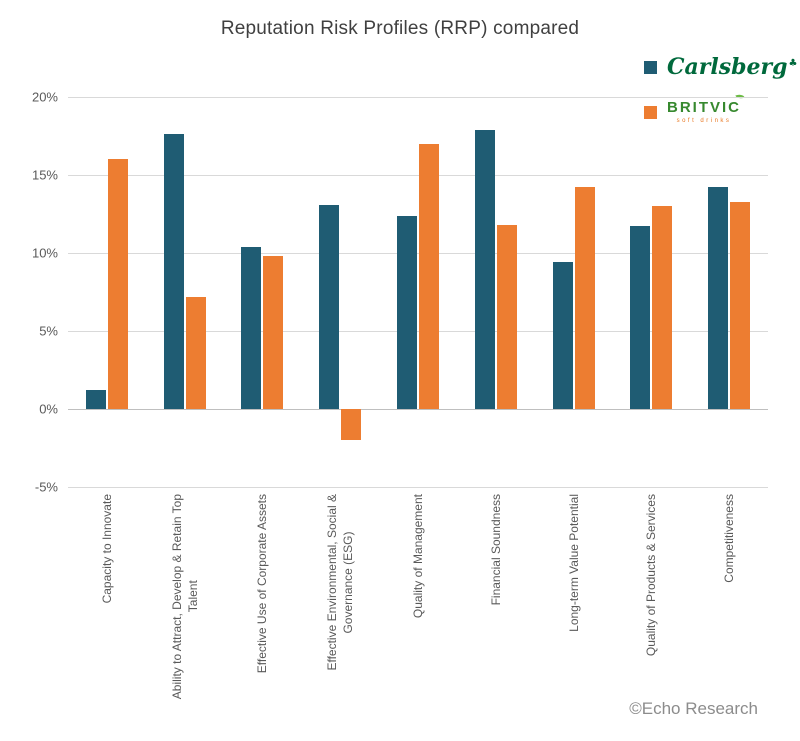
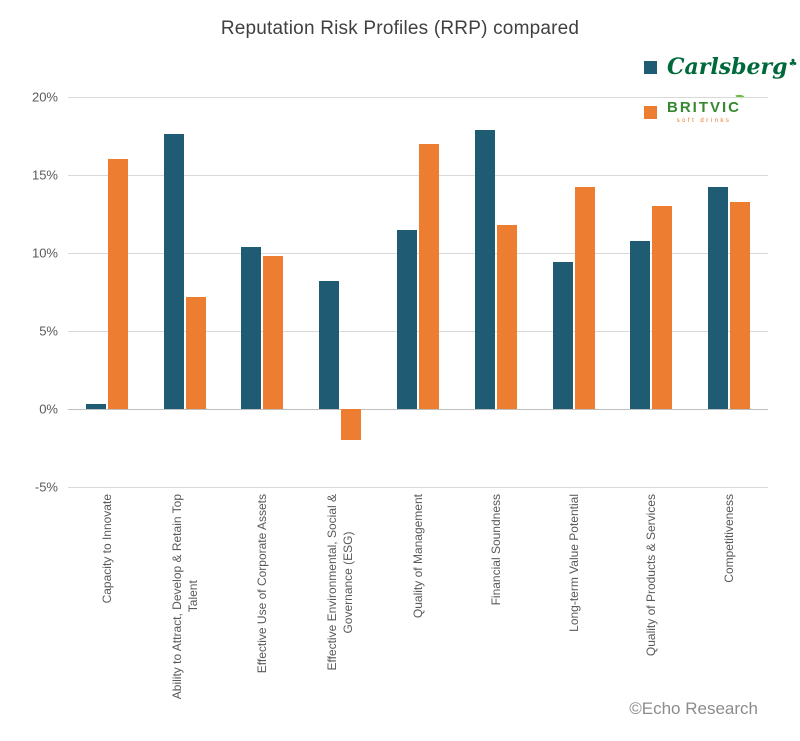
Carlsberg/Capacity to Innovate: 1.2% -> 0.3%
Carlsberg/Effective Environmental, Social & Governance (ESG): 13.1% -> 8.2%
Carlsberg/Quality of Management: 12.4% -> 11.5%
Carlsberg/Quality of Products & Services: 11.7% -> 10.8%
